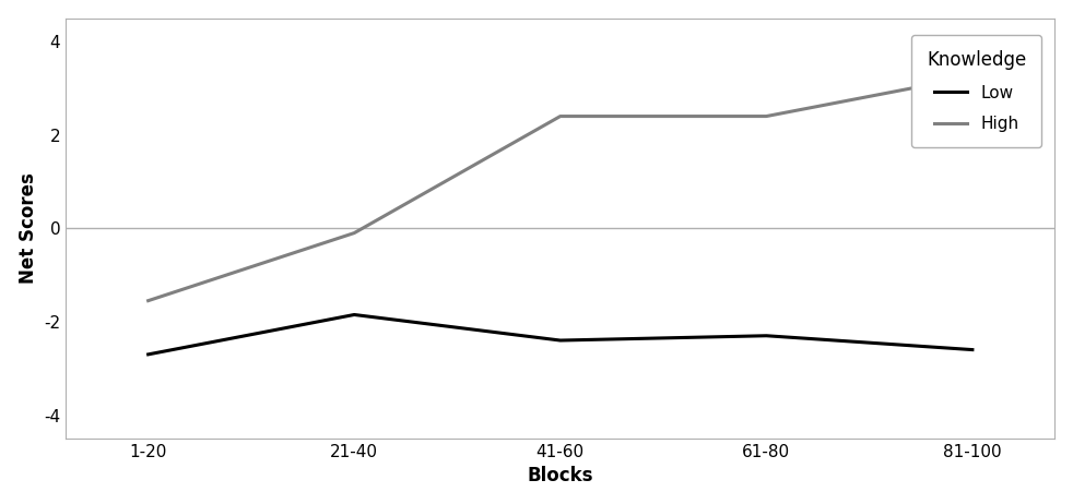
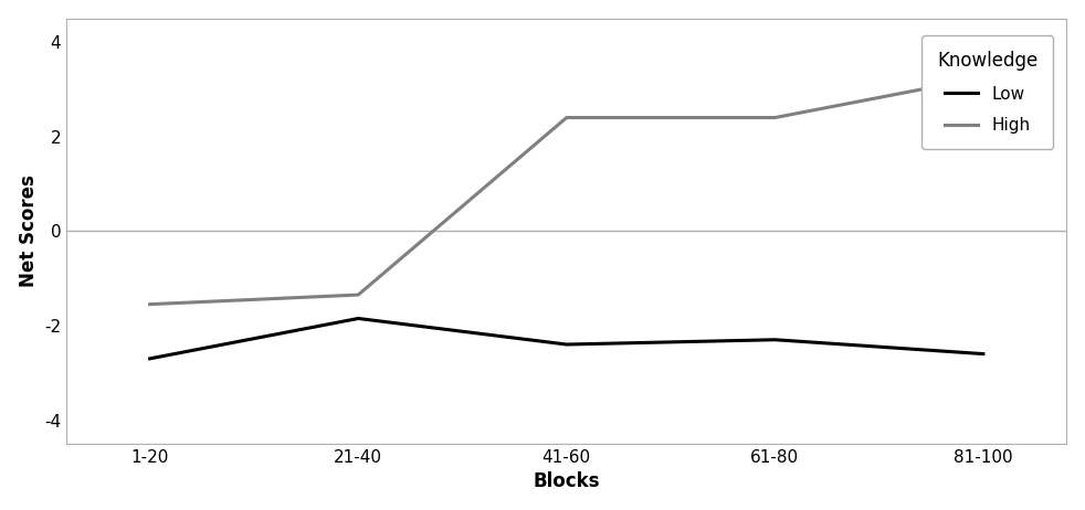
High/21-40: -0.10 -> -1.35
